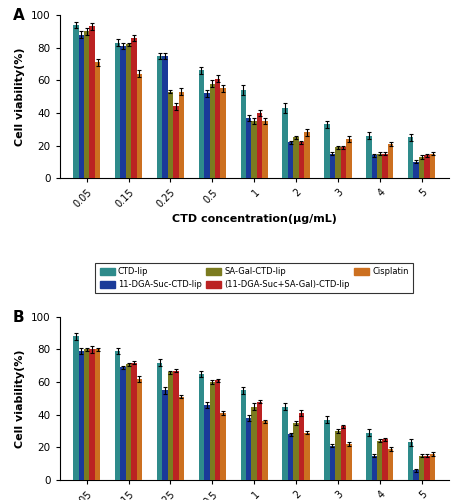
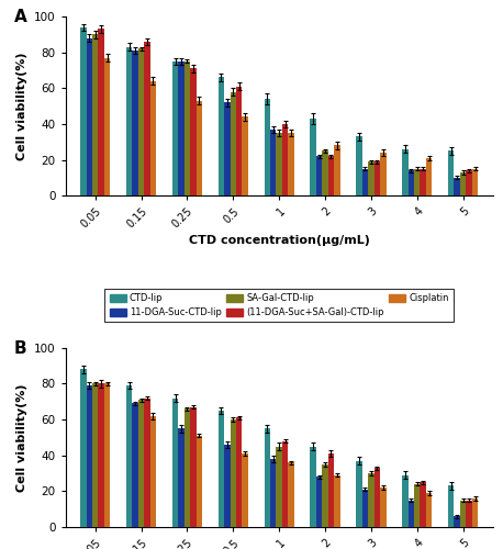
Cisplatin/0.05: 71 -> 77
SA-Gal-CTD-lip/0.25: 53 -> 75
(11-DGA-Suc+SA-Gal)-CTD-lip/0.25: 44 -> 71
Cisplatin/0.5: 55 -> 44
